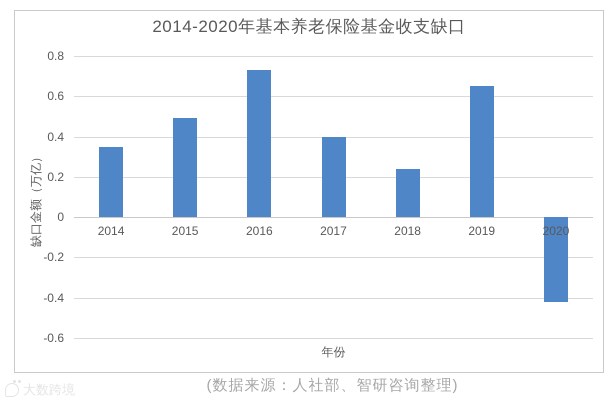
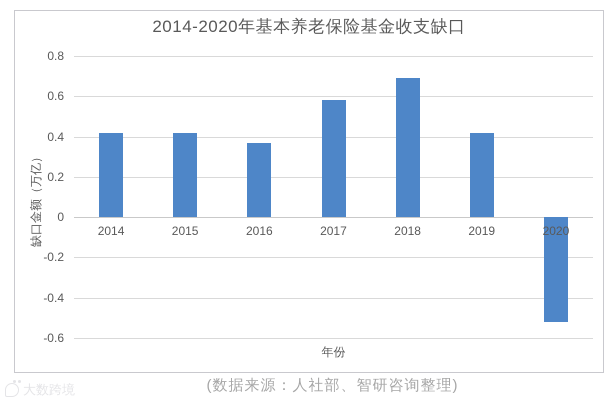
2014: 0.35 -> 0.42
2015: 0.49 -> 0.42
2016: 0.73 -> 0.37
2017: 0.40 -> 0.58
2018: 0.24 -> 0.69
2019: 0.65 -> 0.42
2020: -0.42 -> -0.52
